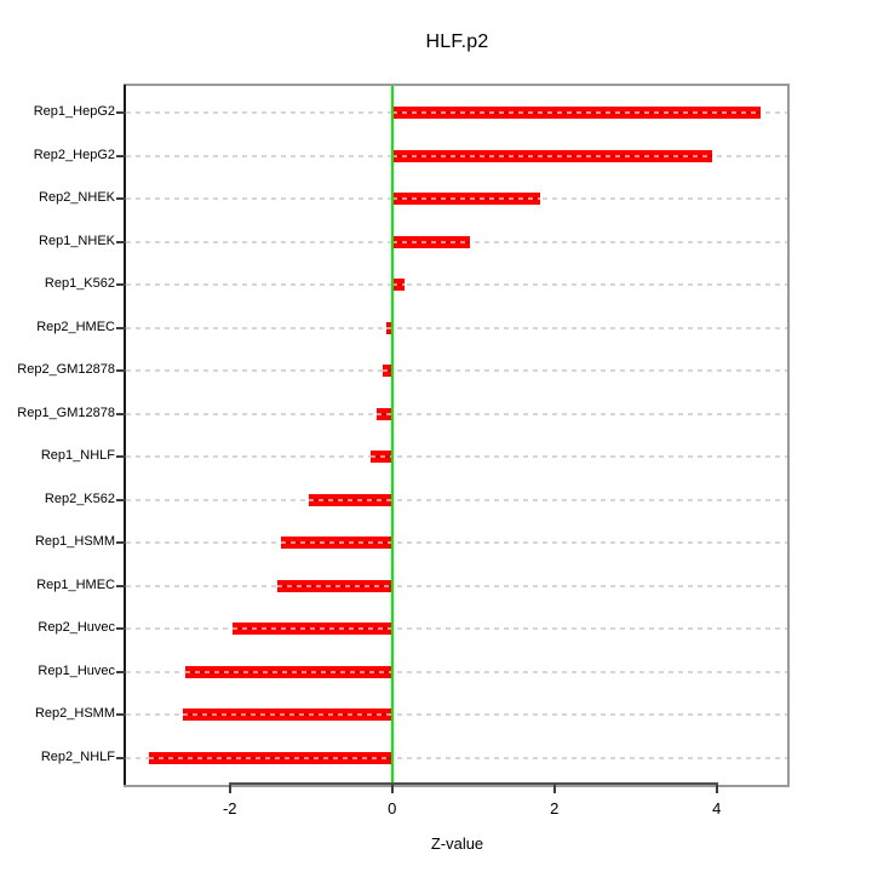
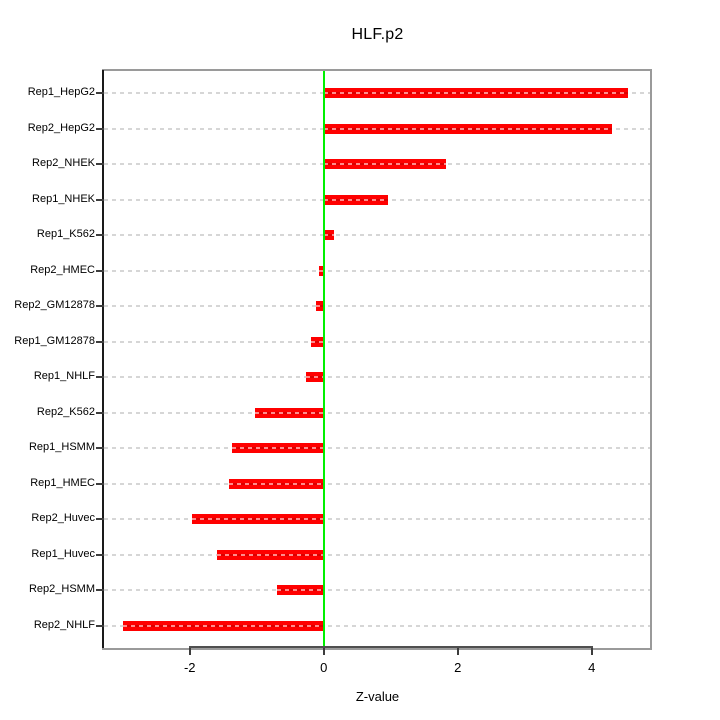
Rep2_HepG2: 3.9 -> 4.3
Rep1_Huvec: -2.5 -> -1.6
Rep2_HSMM: -2.6 -> -0.7
